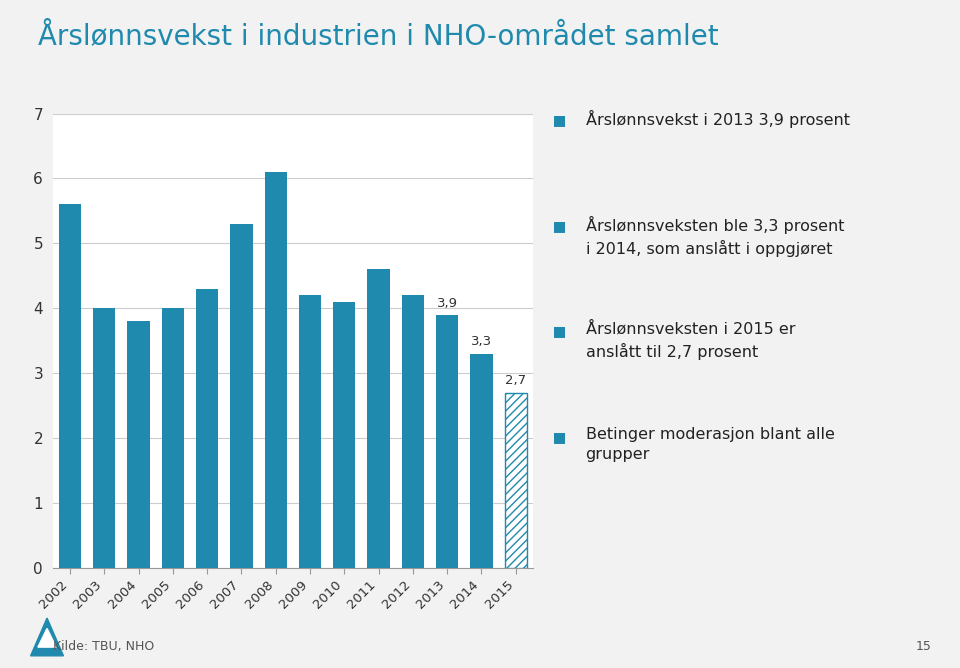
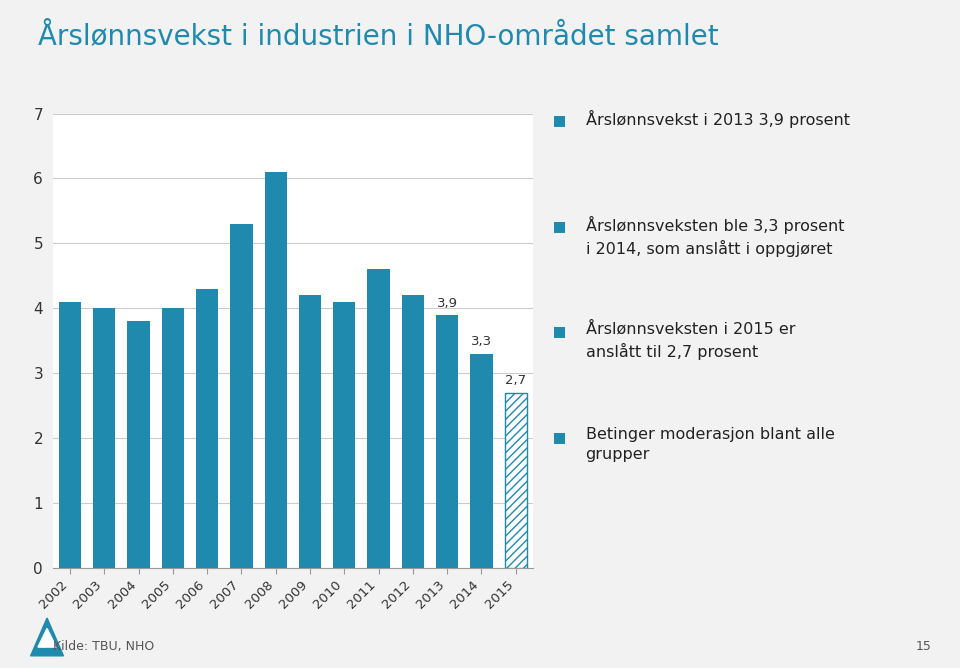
2002: 5.6 -> 4.1
